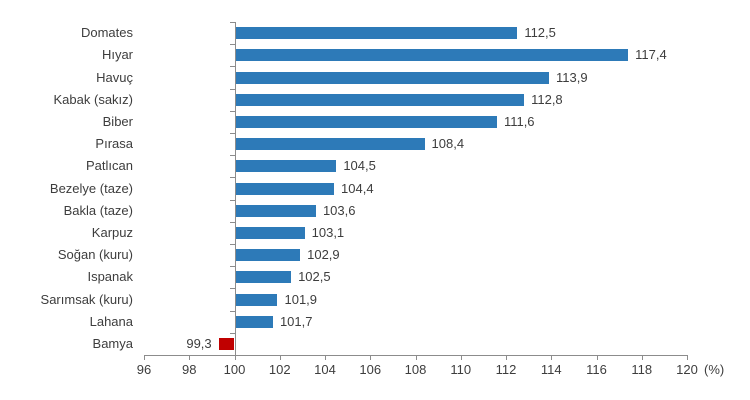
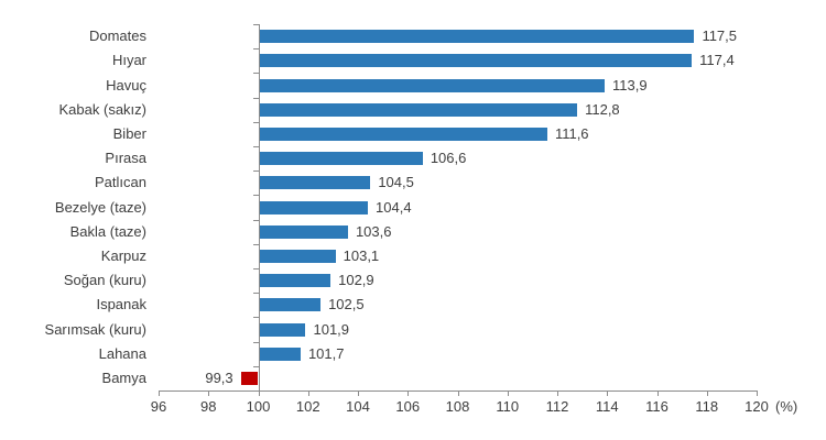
Domates: 112,5 -> 117,5
Pırasa: 108,4 -> 106,6
